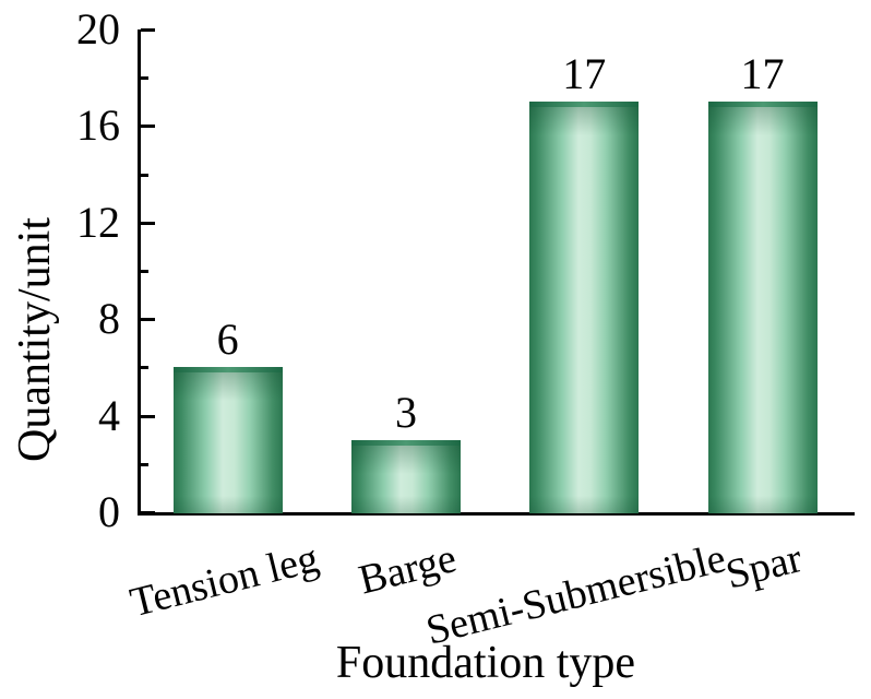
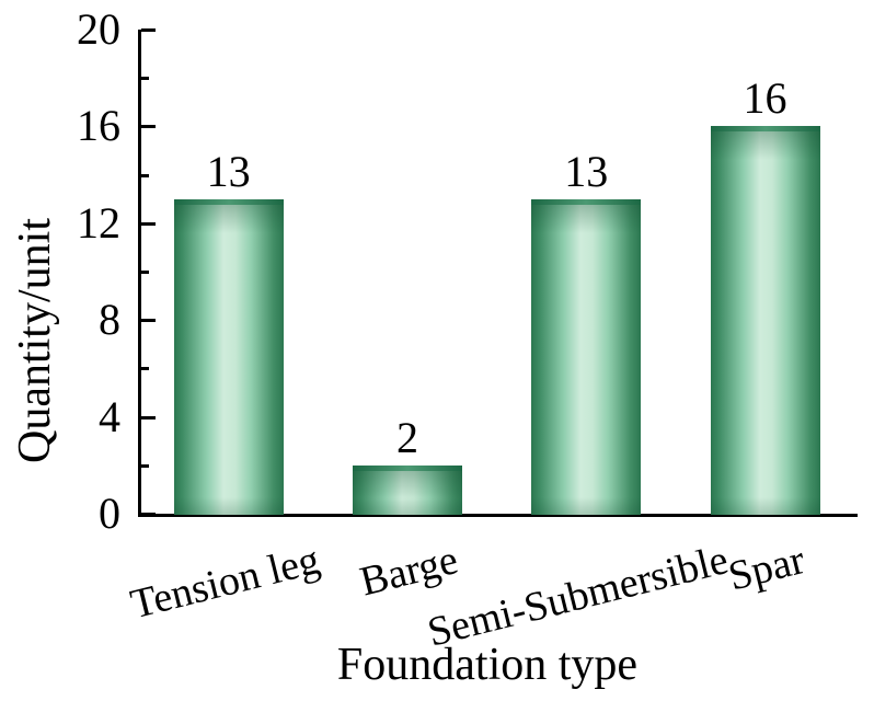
Tension leg: 6 -> 13
Barge: 3 -> 2
Semi-Submersible: 17 -> 13
Spar: 17 -> 16
